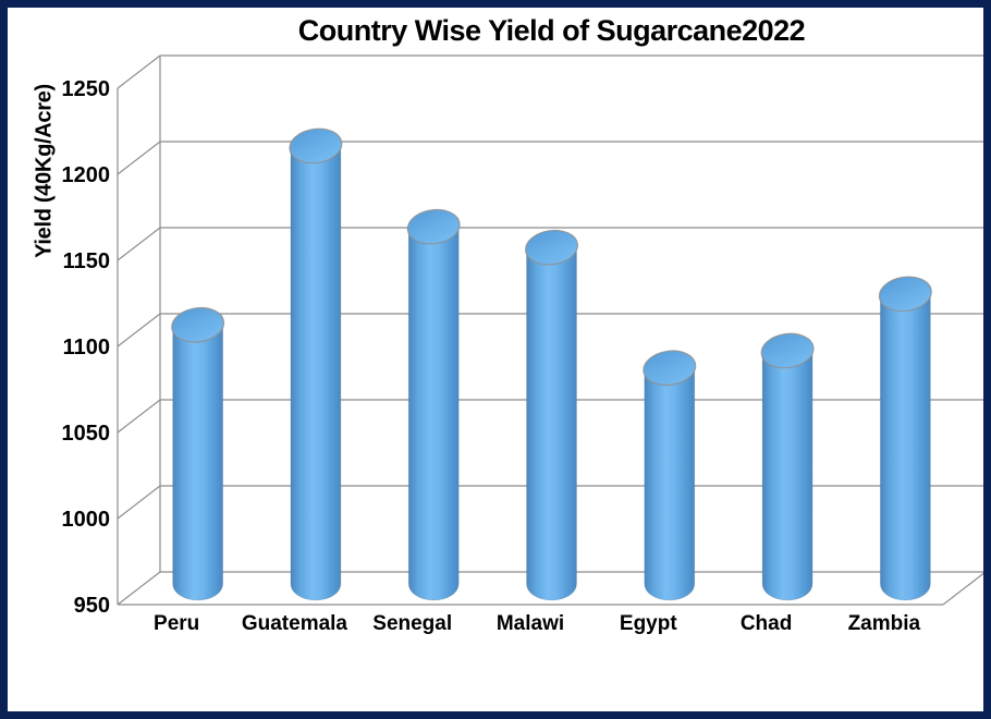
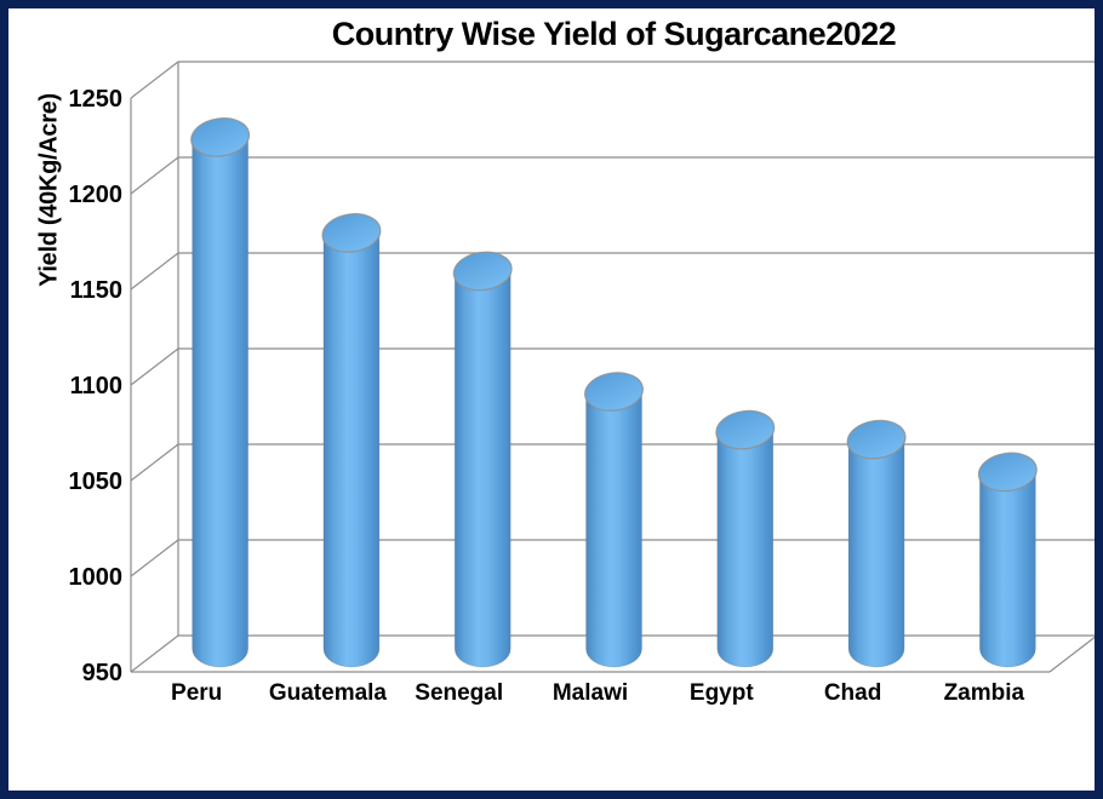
Peru: 1103 -> 1220
Guatemala: 1207 -> 1170
Senegal: 1160 -> 1150
Malawi: 1148 -> 1087
Egypt: 1078 -> 1067
Chad: 1088 -> 1062
Zambia: 1121 -> 1045
